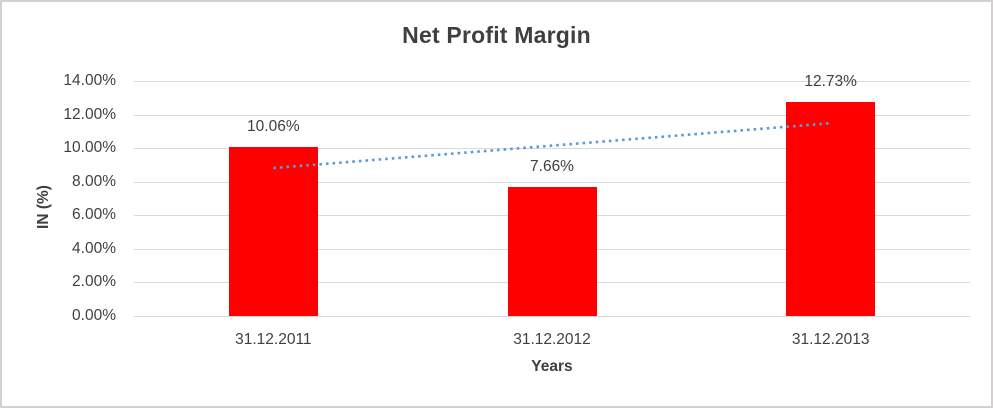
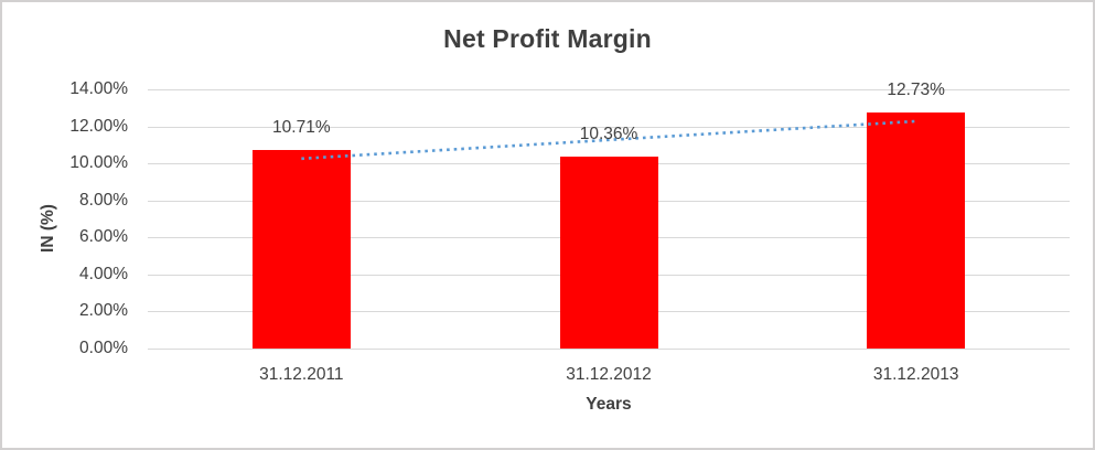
31.12.2011: 10.06% -> 10.71%
31.12.2012: 7.66% -> 10.36%
